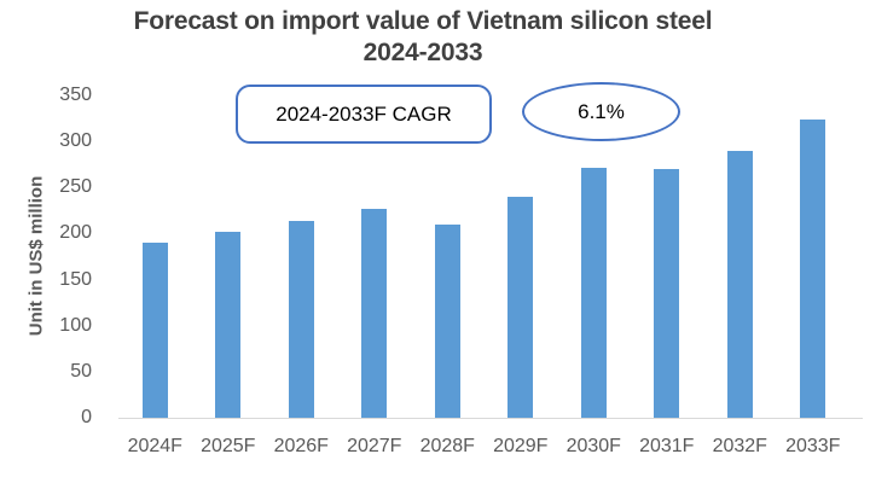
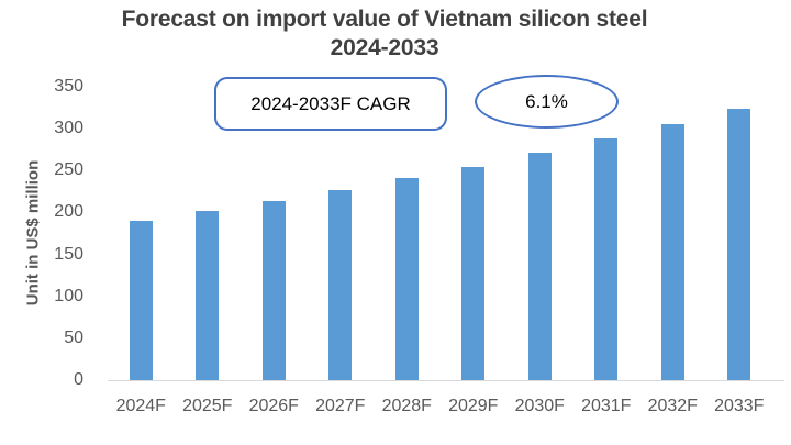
2028F: 210 -> 240
2029F: 240 -> 260
2031F: 270 -> 290
2032F: 290 -> 300
